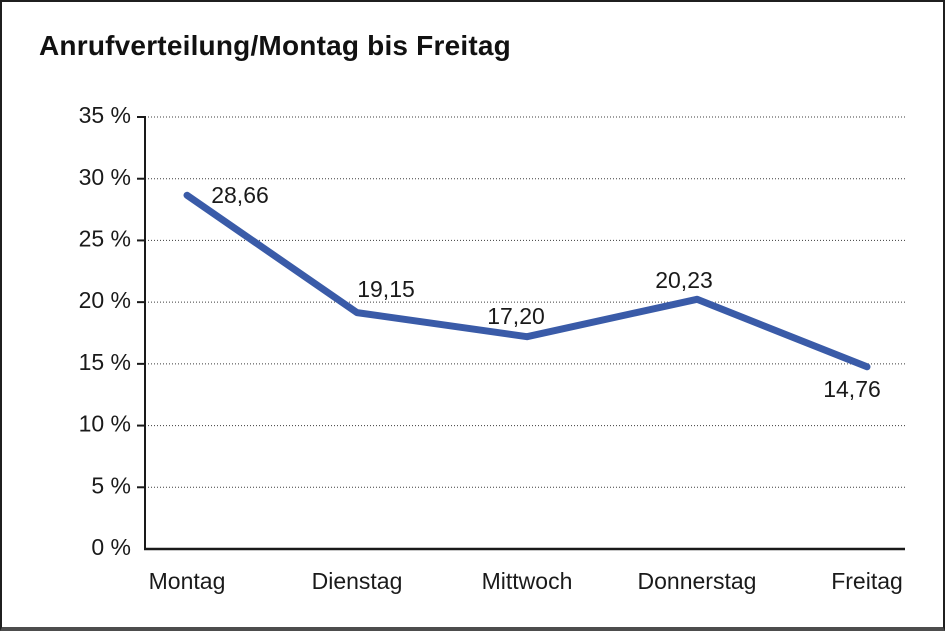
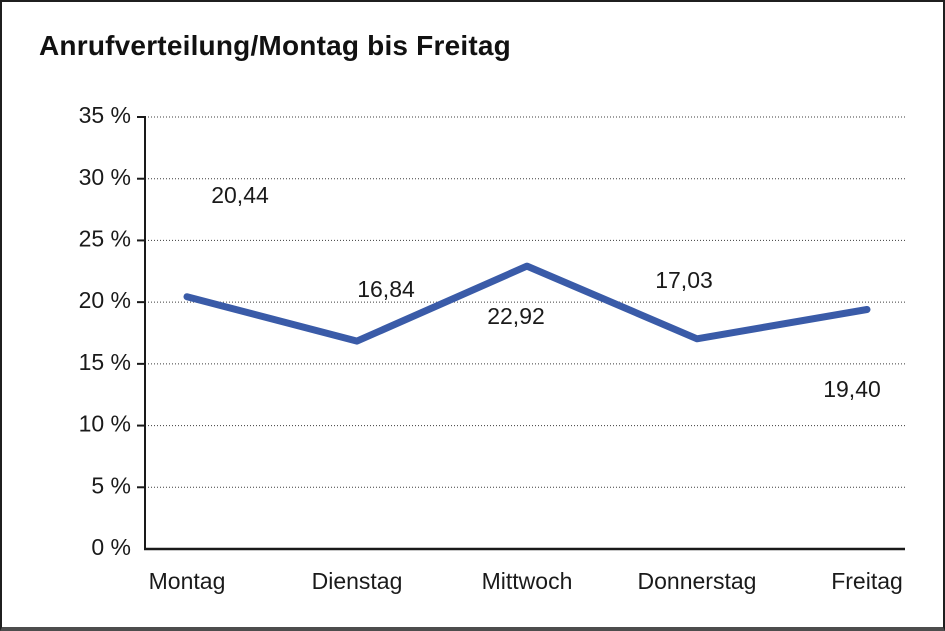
Montag: 28,66 -> 20,44
Dienstag: 19,15 -> 16,84
Mittwoch: 17,20 -> 22,92
Donnerstag: 20,23 -> 17,03
Freitag: 14,76 -> 19,40
